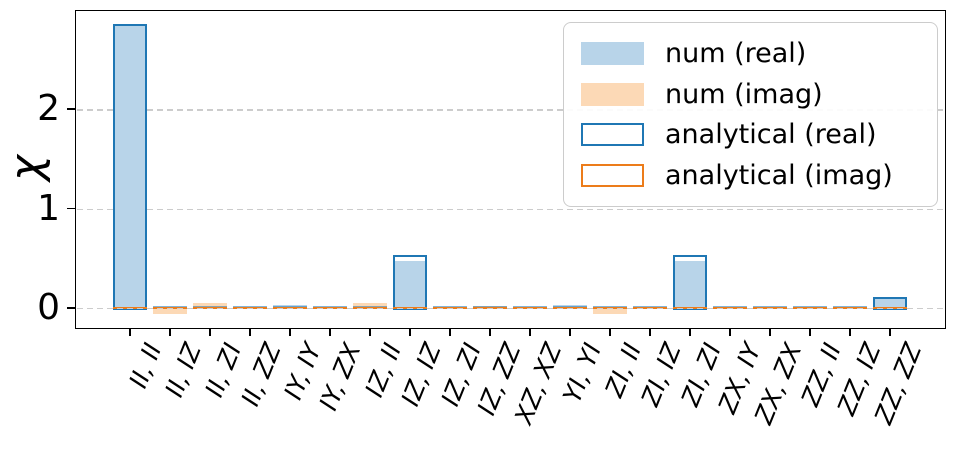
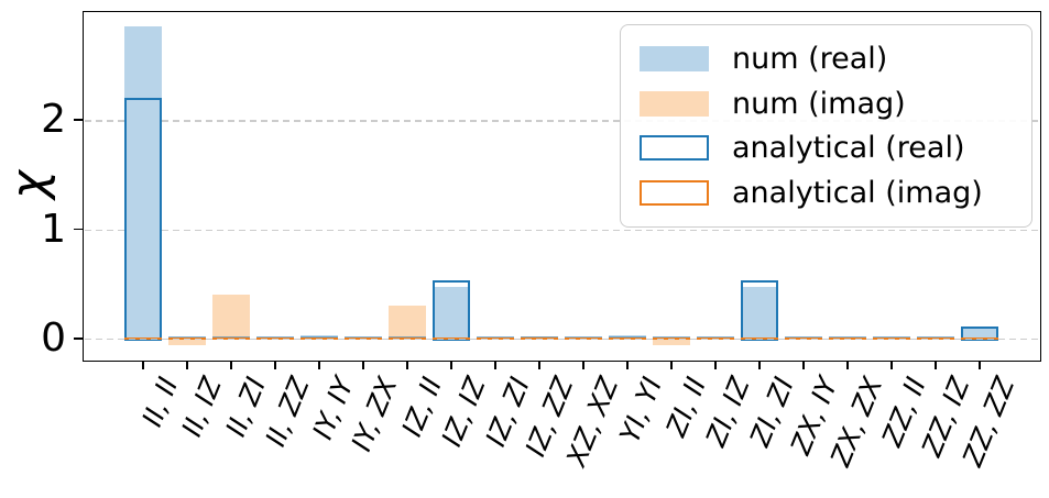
analytical (real)/II, II: 2.9 -> 2.2
num (imag)/II, ZI: 0.1 -> 0.4
num (imag)/IZ, II: 0.1 -> 0.3
